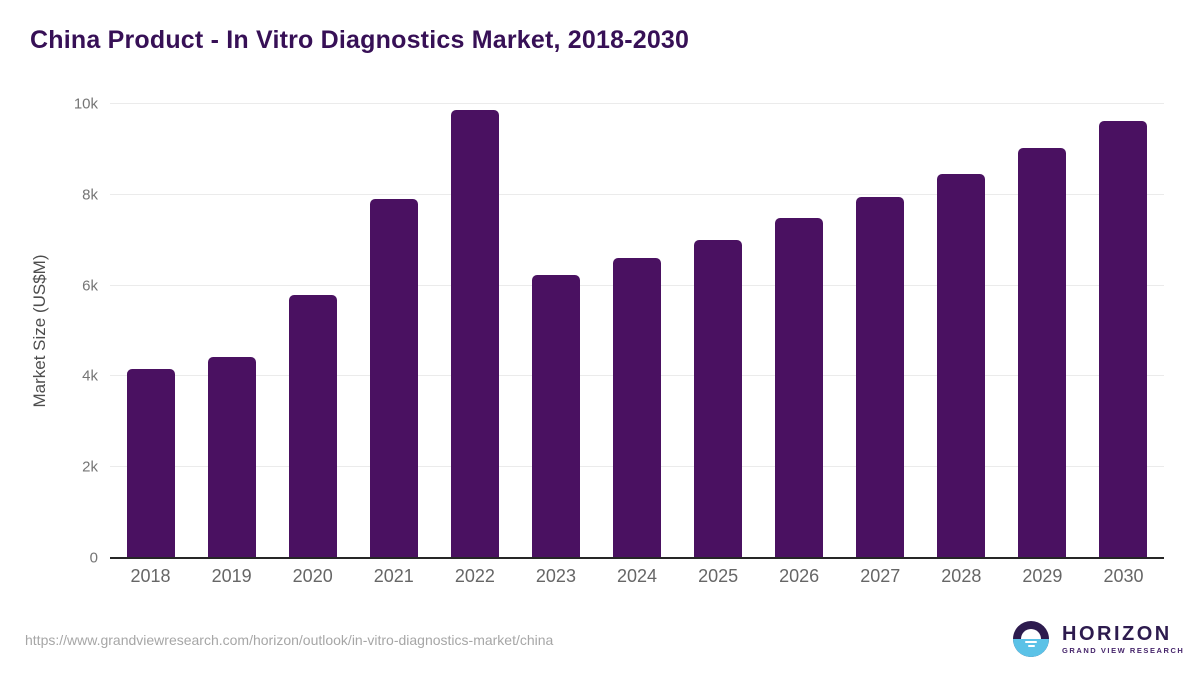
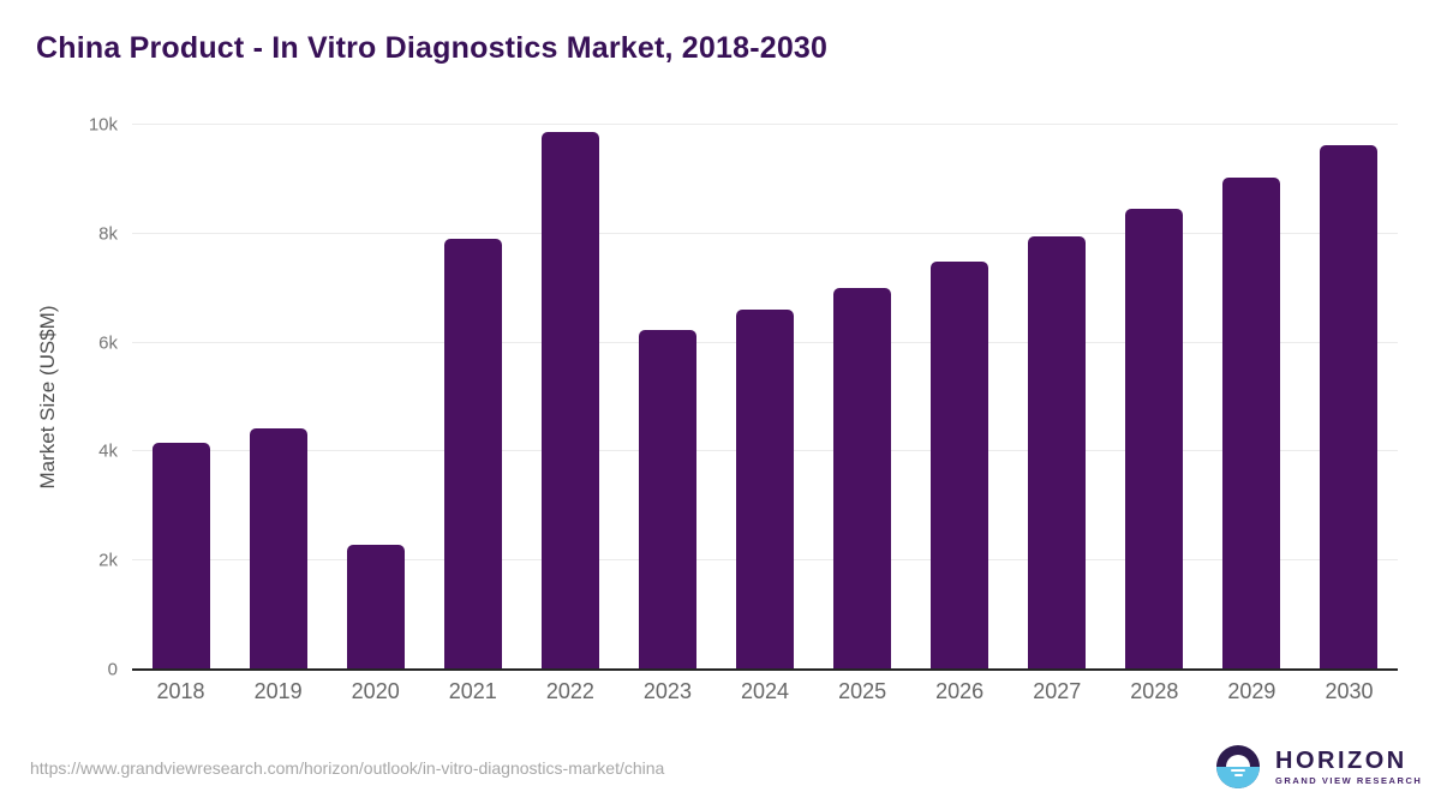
2020: 5.8k -> 2.3k
